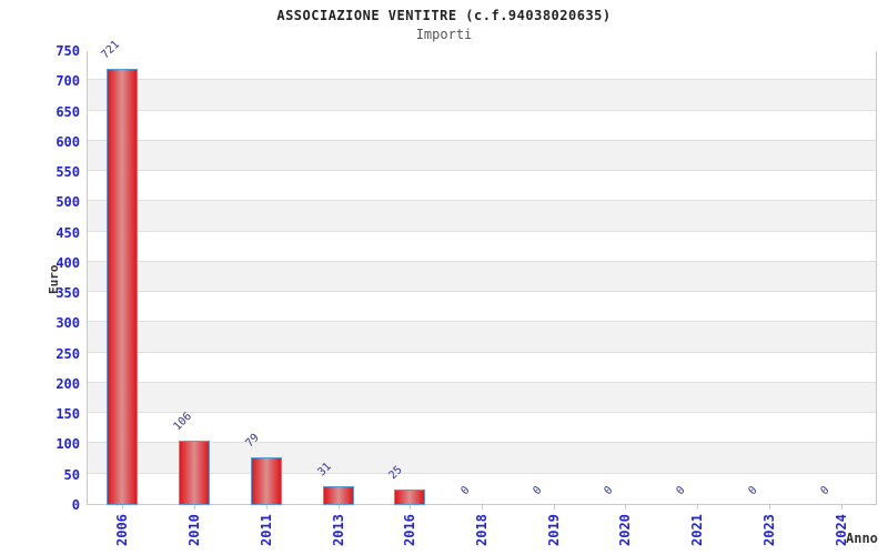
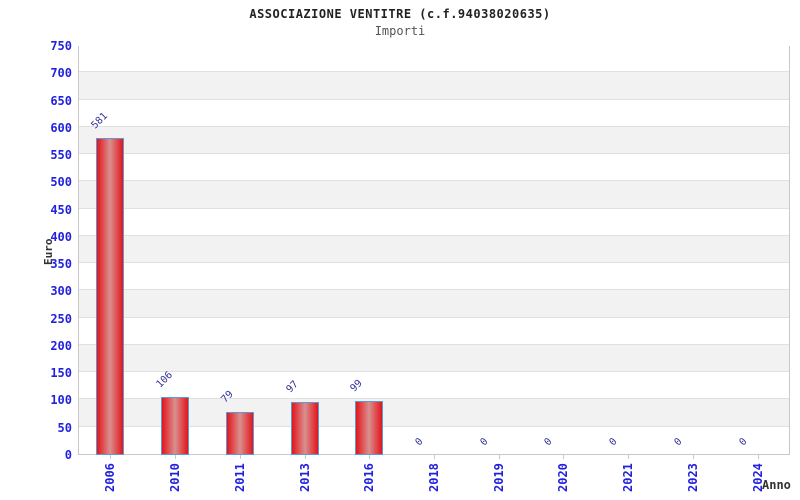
2006: 721 -> 581
2013: 31 -> 97
2016: 25 -> 99
